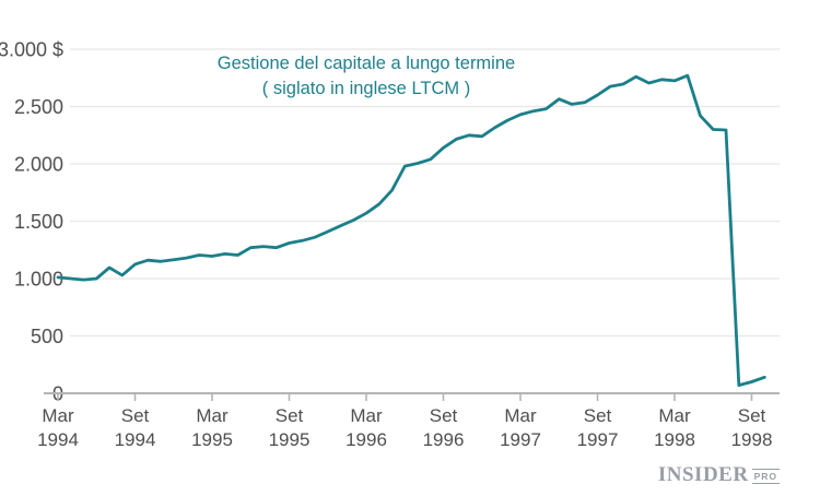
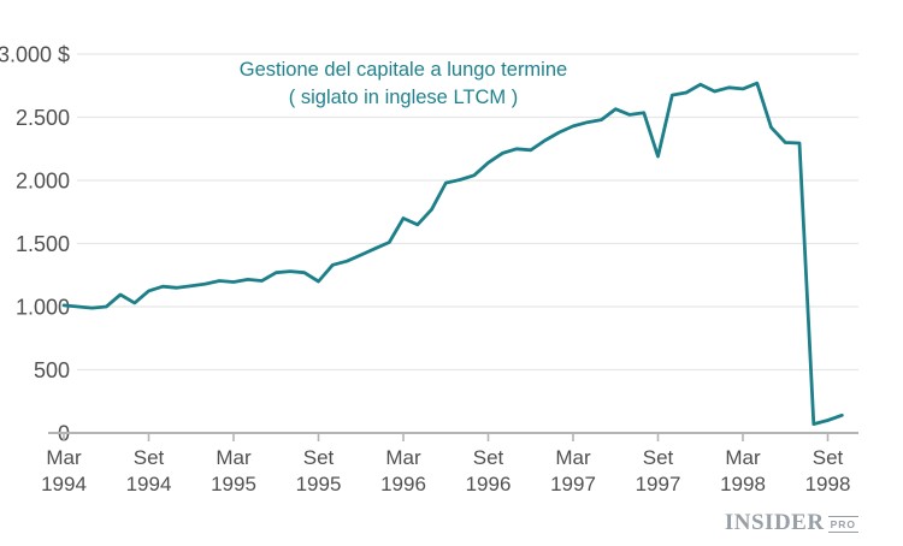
Set 1995: 1310 -> 1200
Mar 1996: 1570 -> 1700
Set 1997: 2600 -> 2190
